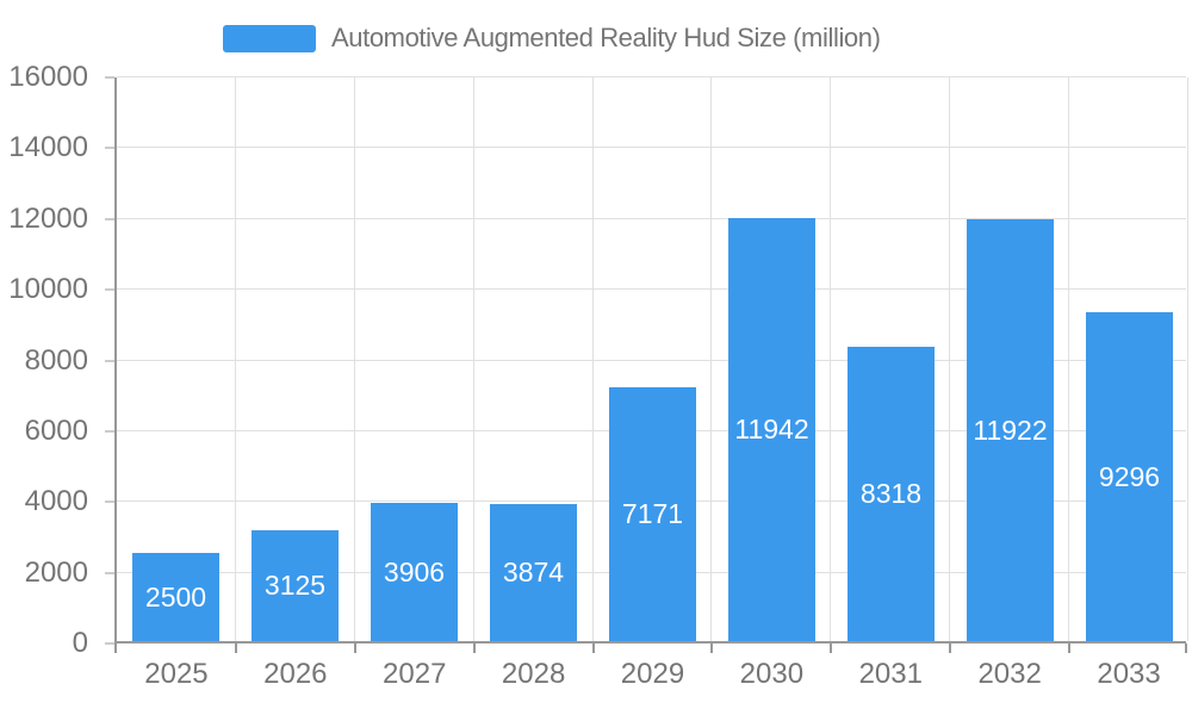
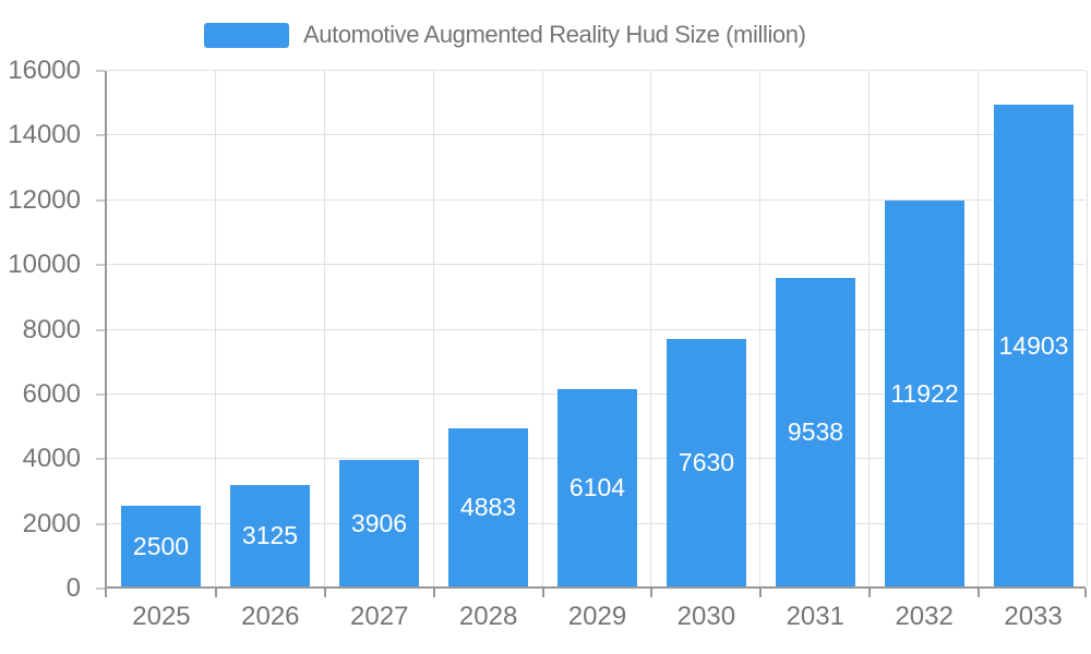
2028: 3874 -> 4883
2029: 7171 -> 6104
2030: 11942 -> 7630
2031: 8318 -> 9538
2033: 9296 -> 14903
